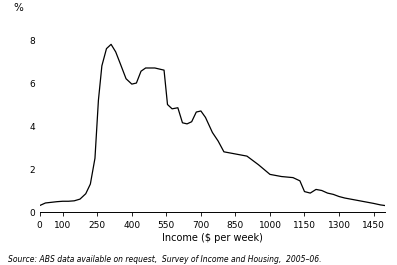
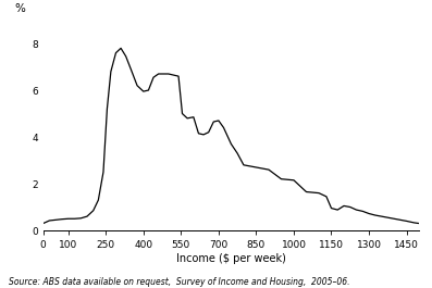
1000: 1.75 -> 2.15
